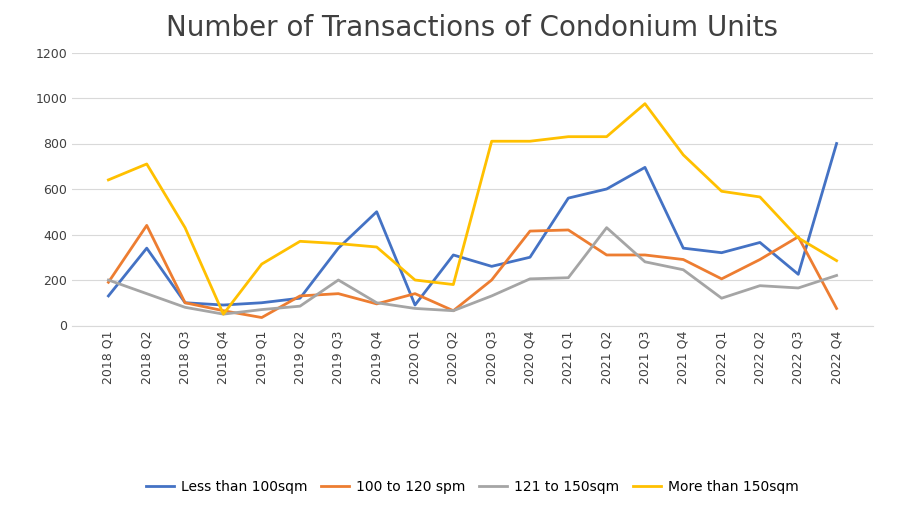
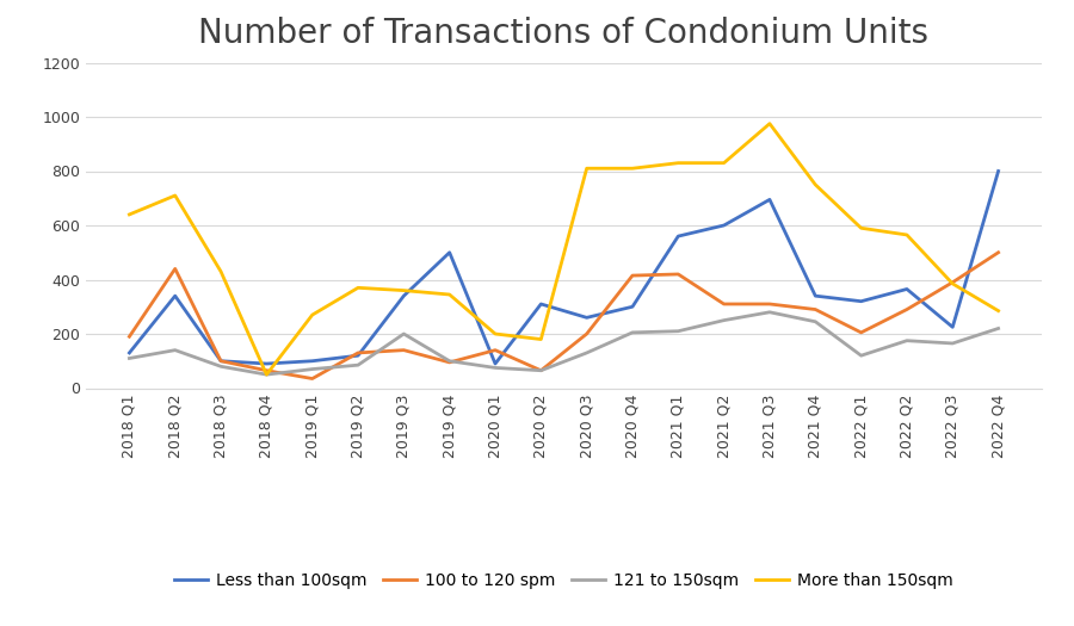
121 to 150sqm/2018 Q1: 200 -> 110
121 to 150sqm/2021 Q2: 430 -> 250
100 to 120 spm/2022 Q4: 75 -> 500
